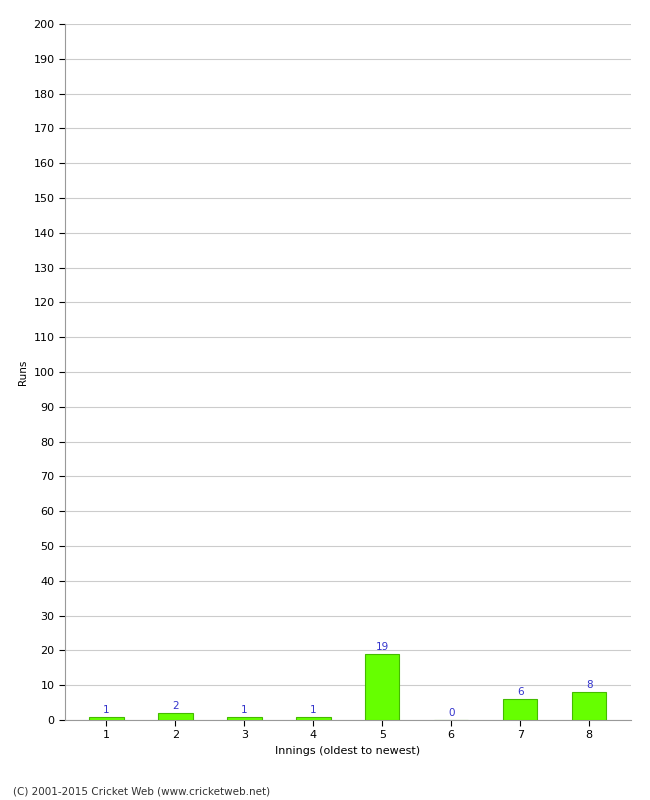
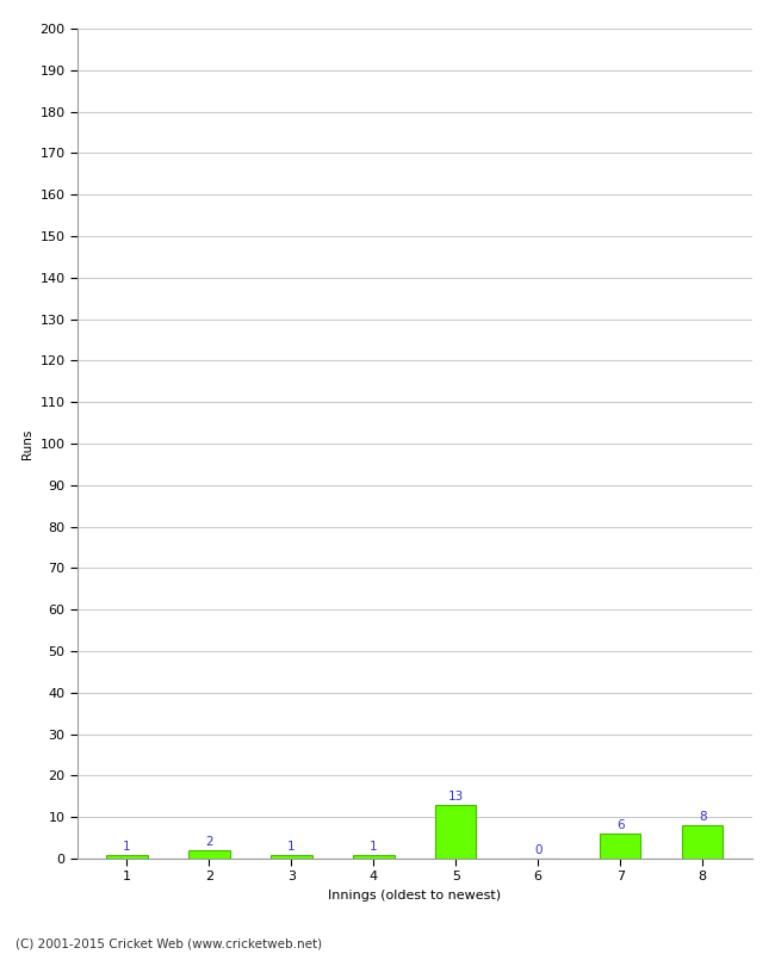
5: 19 -> 13
